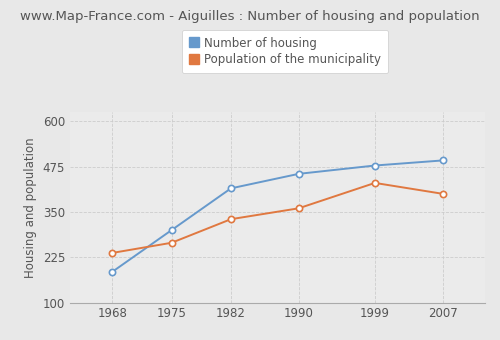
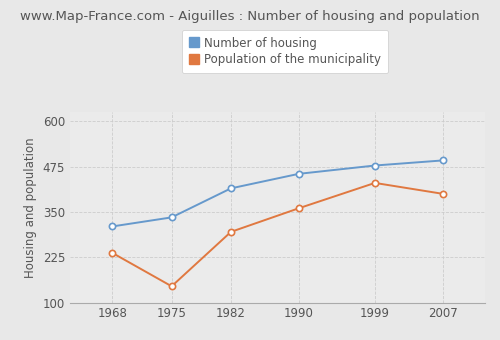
Number of housing/1968: 185 -> 310
Number of housing/1975: 300 -> 335
Population of the municipality/1975: 265 -> 145
Population of the municipality/1982: 330 -> 295
